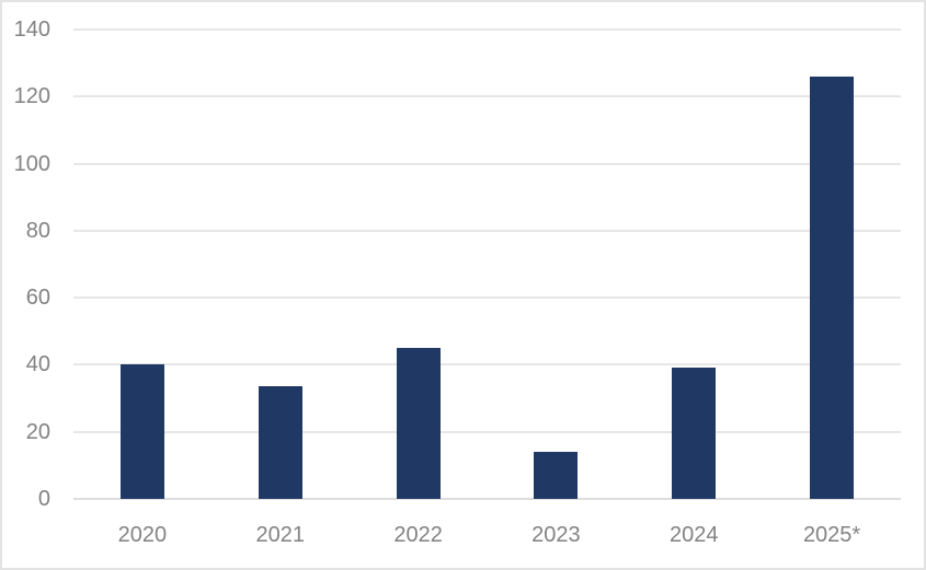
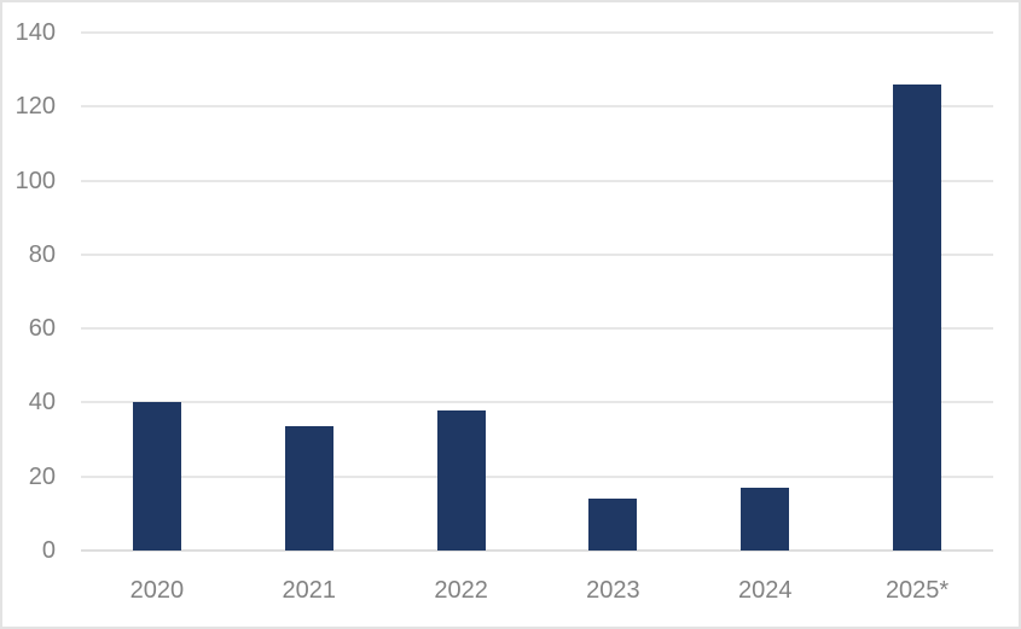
2022: 45 -> 38
2024: 39 -> 17
